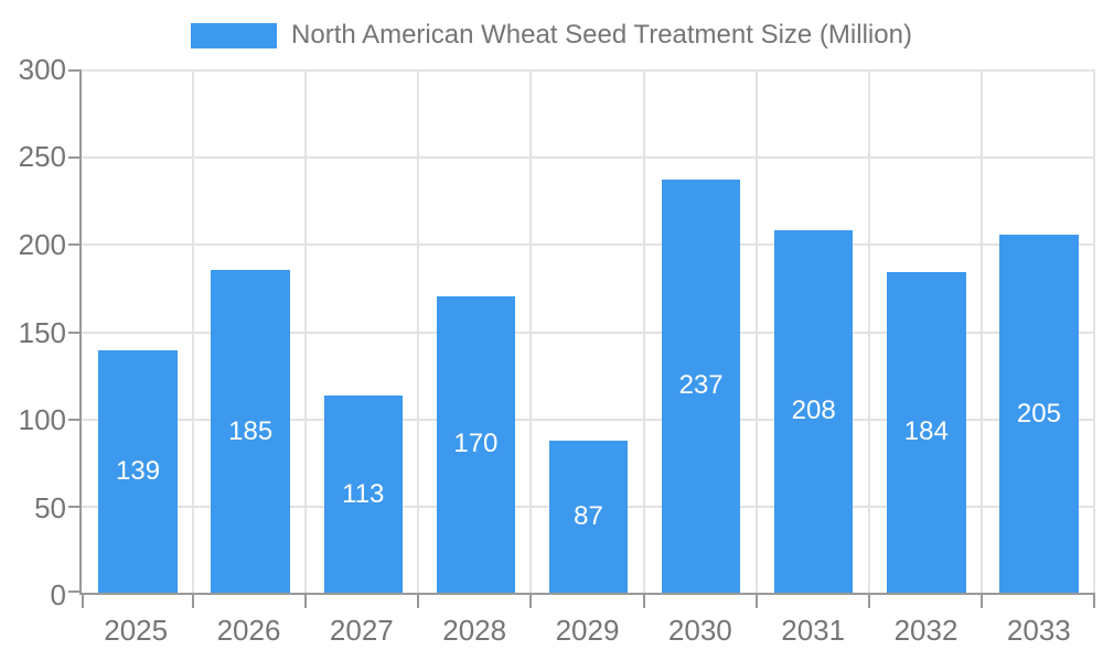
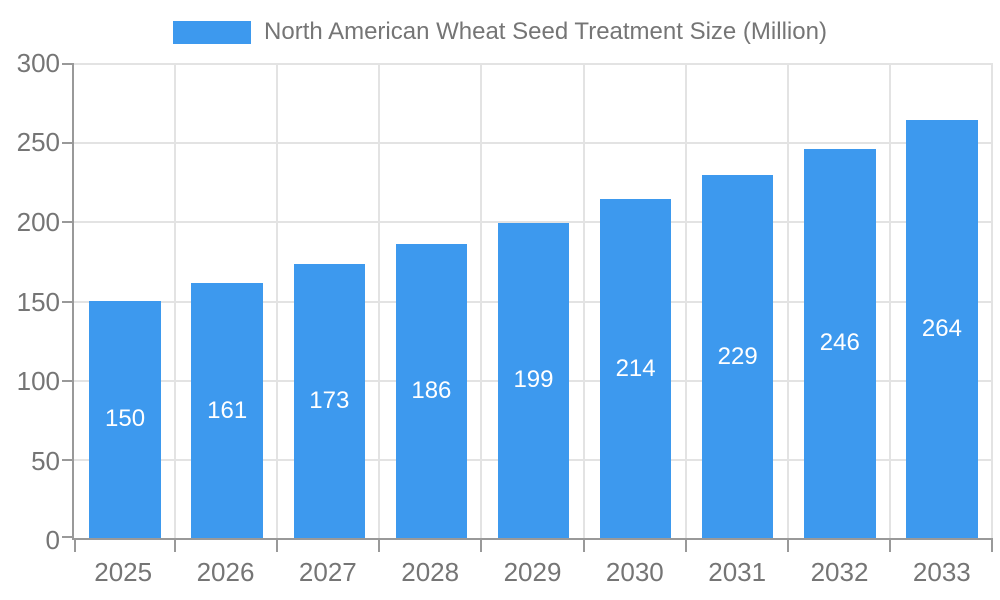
2025: 139 -> 150
2026: 185 -> 161
2027: 113 -> 173
2028: 170 -> 186
2029: 87 -> 199
2030: 237 -> 214
2031: 208 -> 229
2032: 184 -> 246
2033: 205 -> 264
